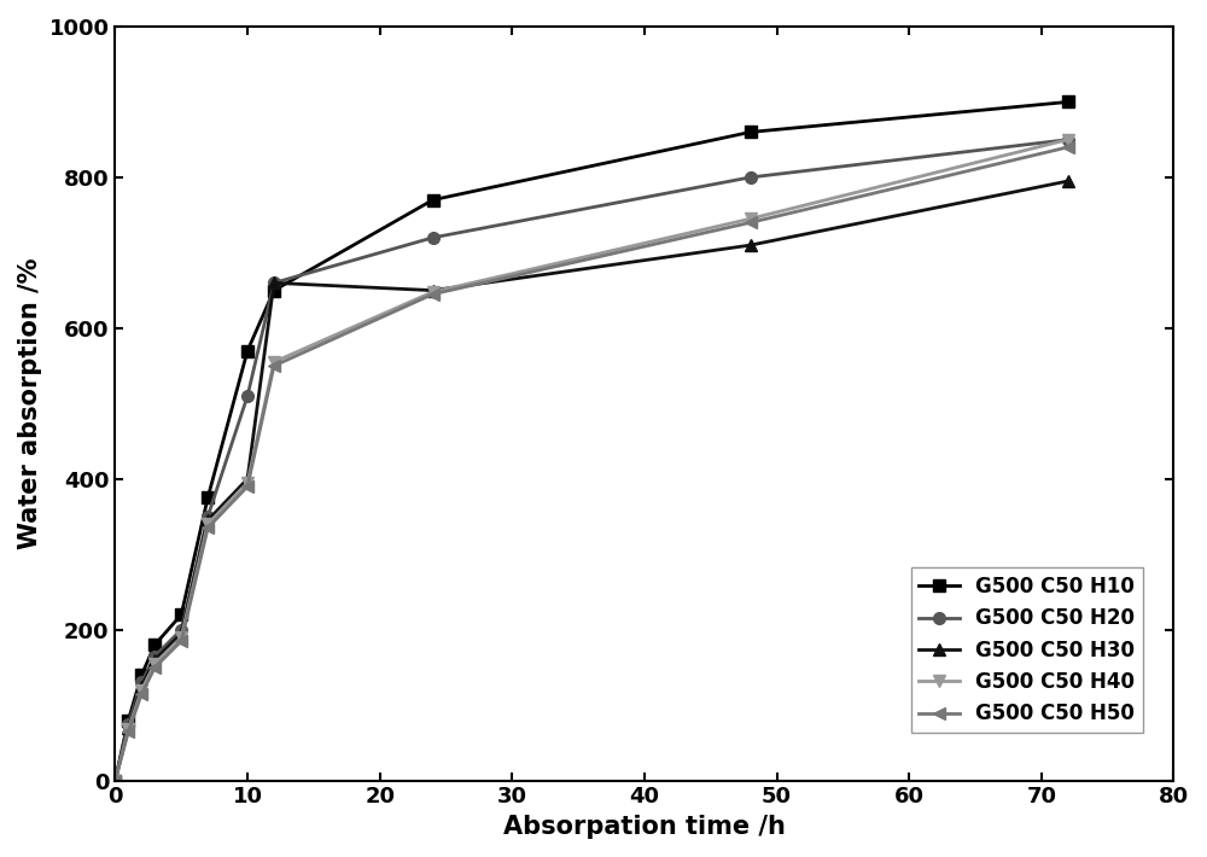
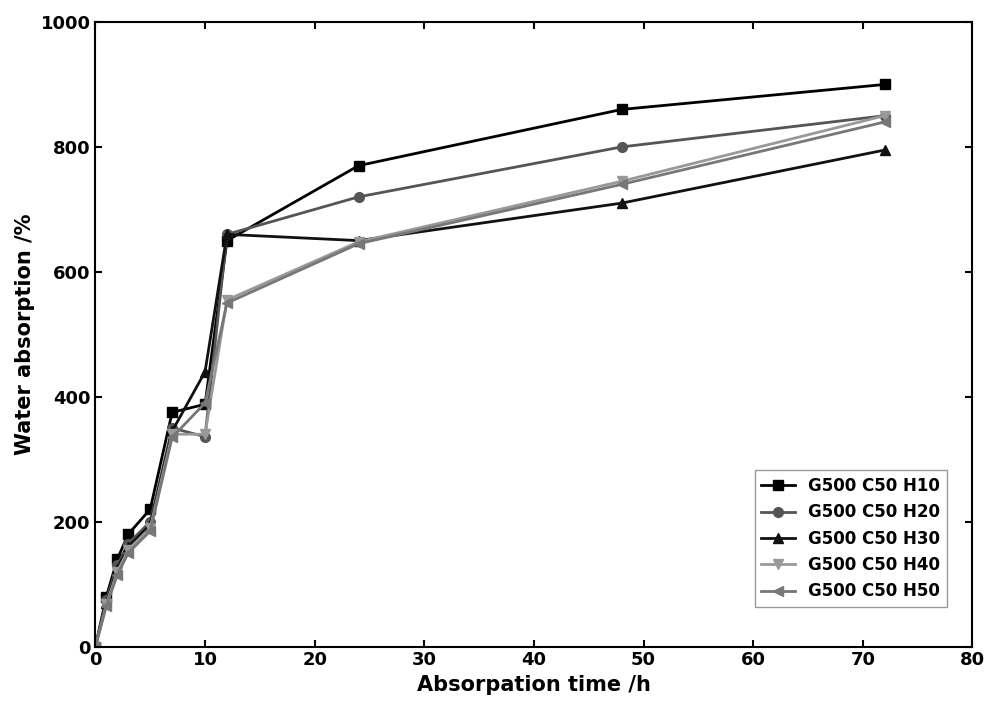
G500 C50 H10/10: 570 -> 388
G500 C50 H20/10: 510 -> 336
G500 C50 H30/10: 400 -> 440
G500 C50 H40/10: 395 -> 340
